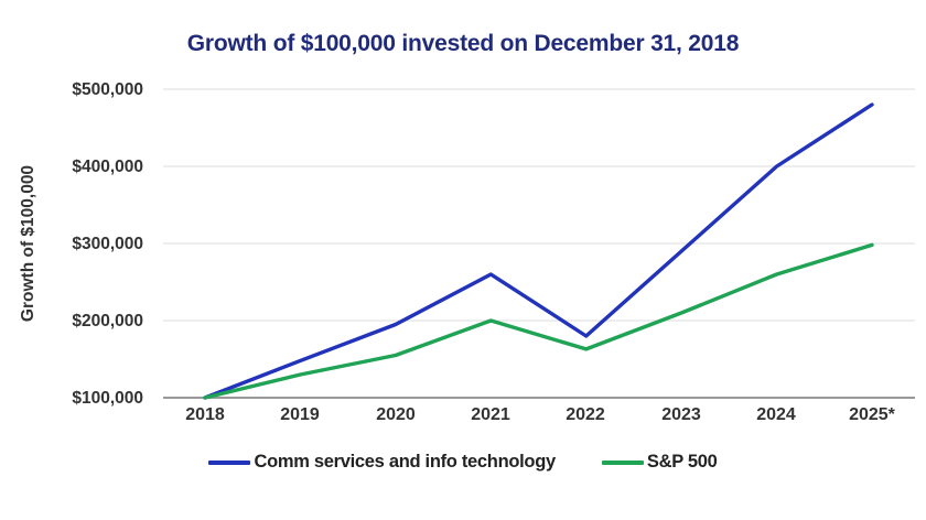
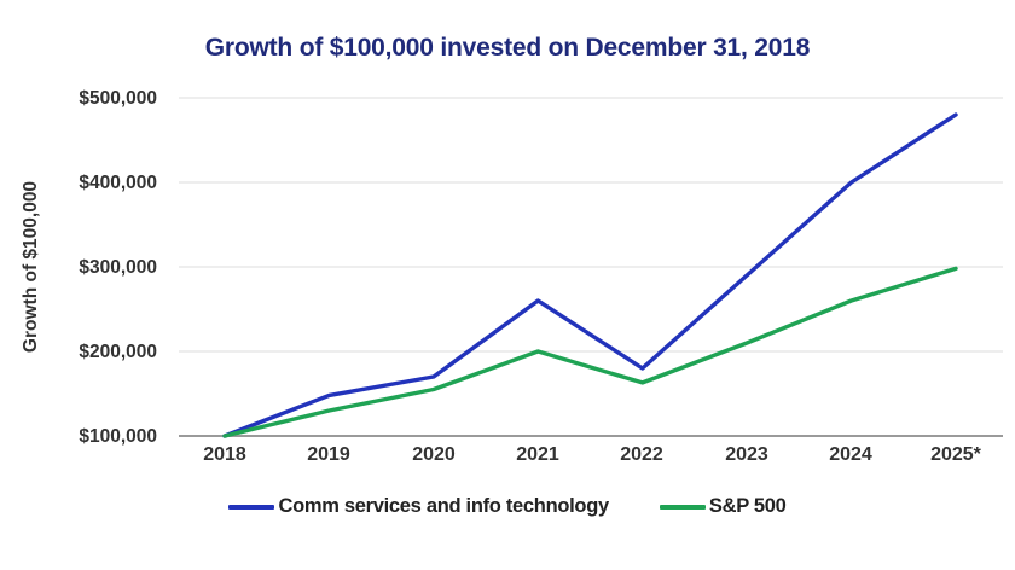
Comm services and info technology/2020: $200000 -> $170000
